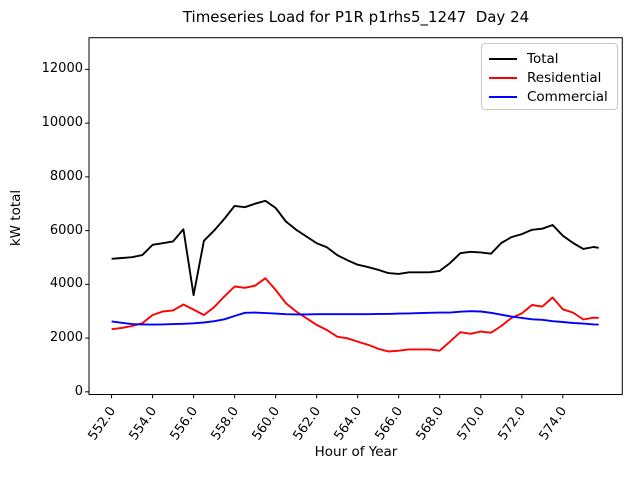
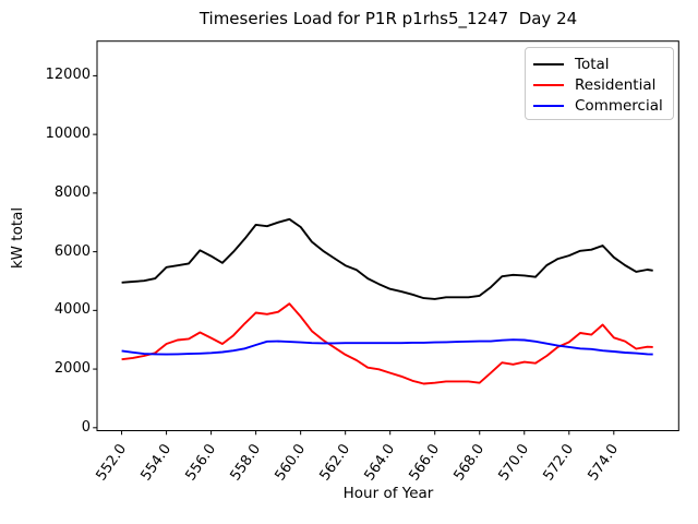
Total/556.0: 3600 -> 5800
